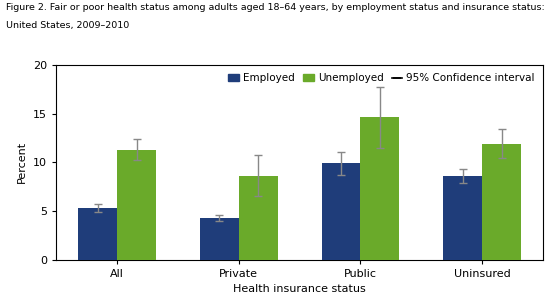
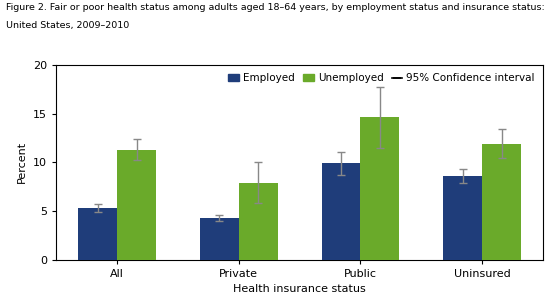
Unemployed/Private: 8.6 -> 7.9
